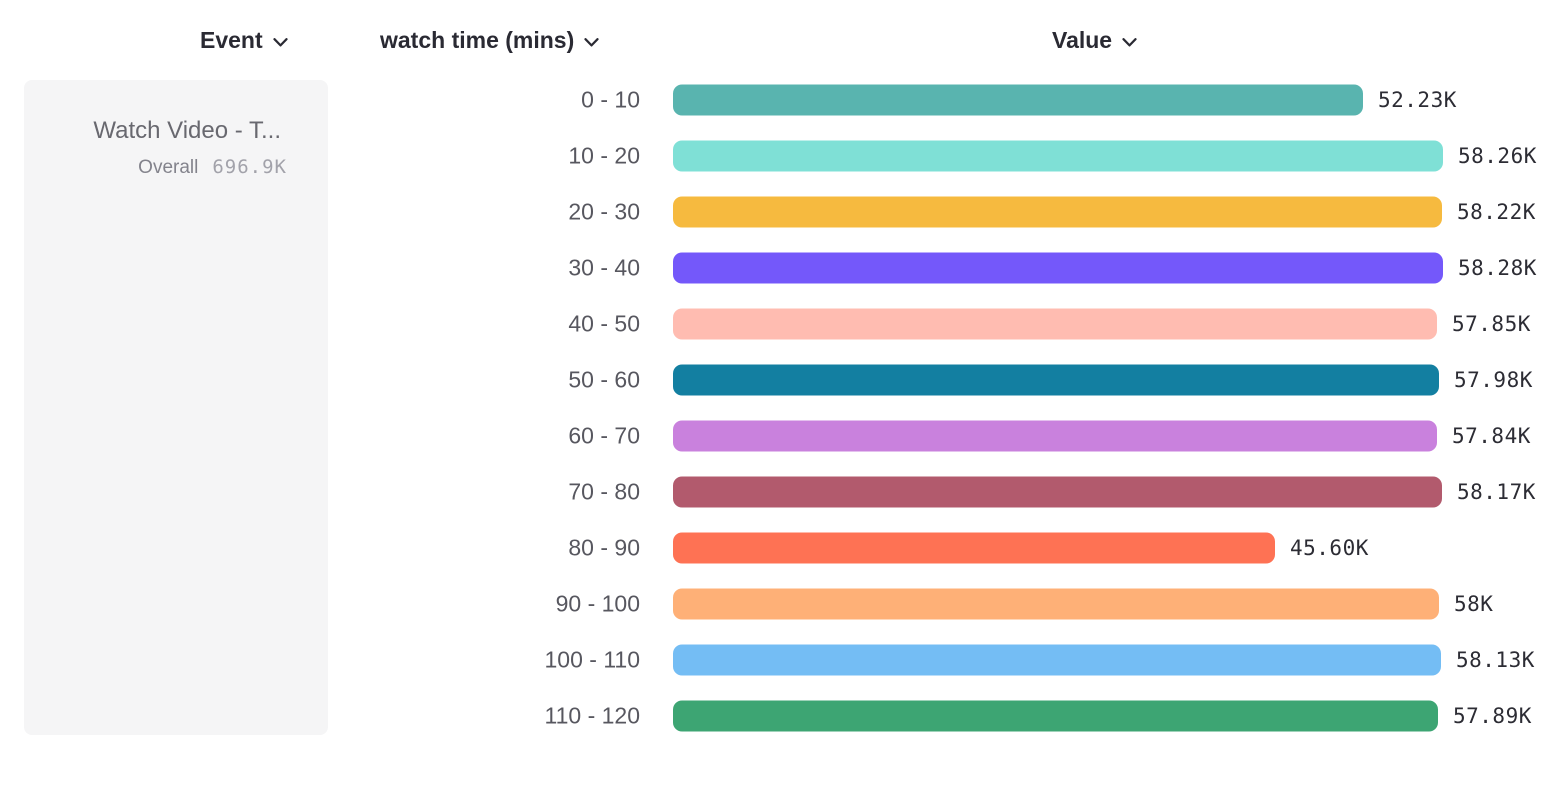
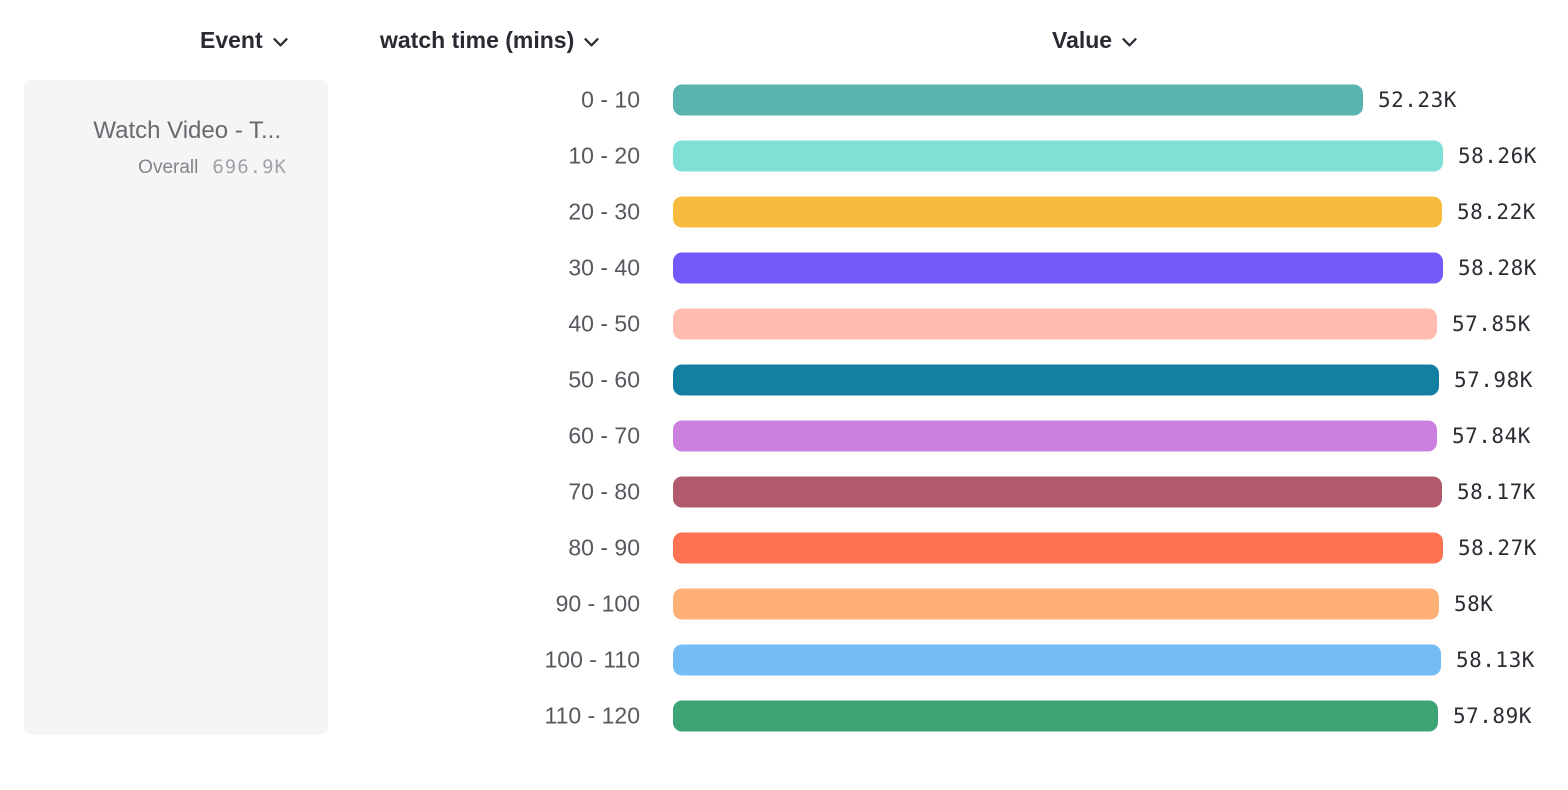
80 - 90: 45.60K -> 58.27K
